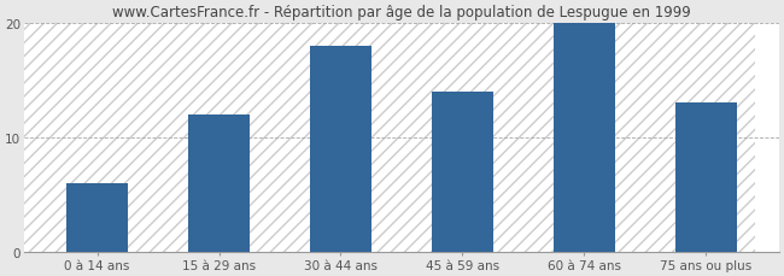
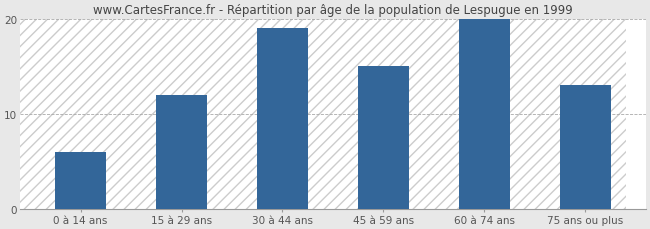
30 à 44 ans: 18 -> 19
45 à 59 ans: 14 -> 15
